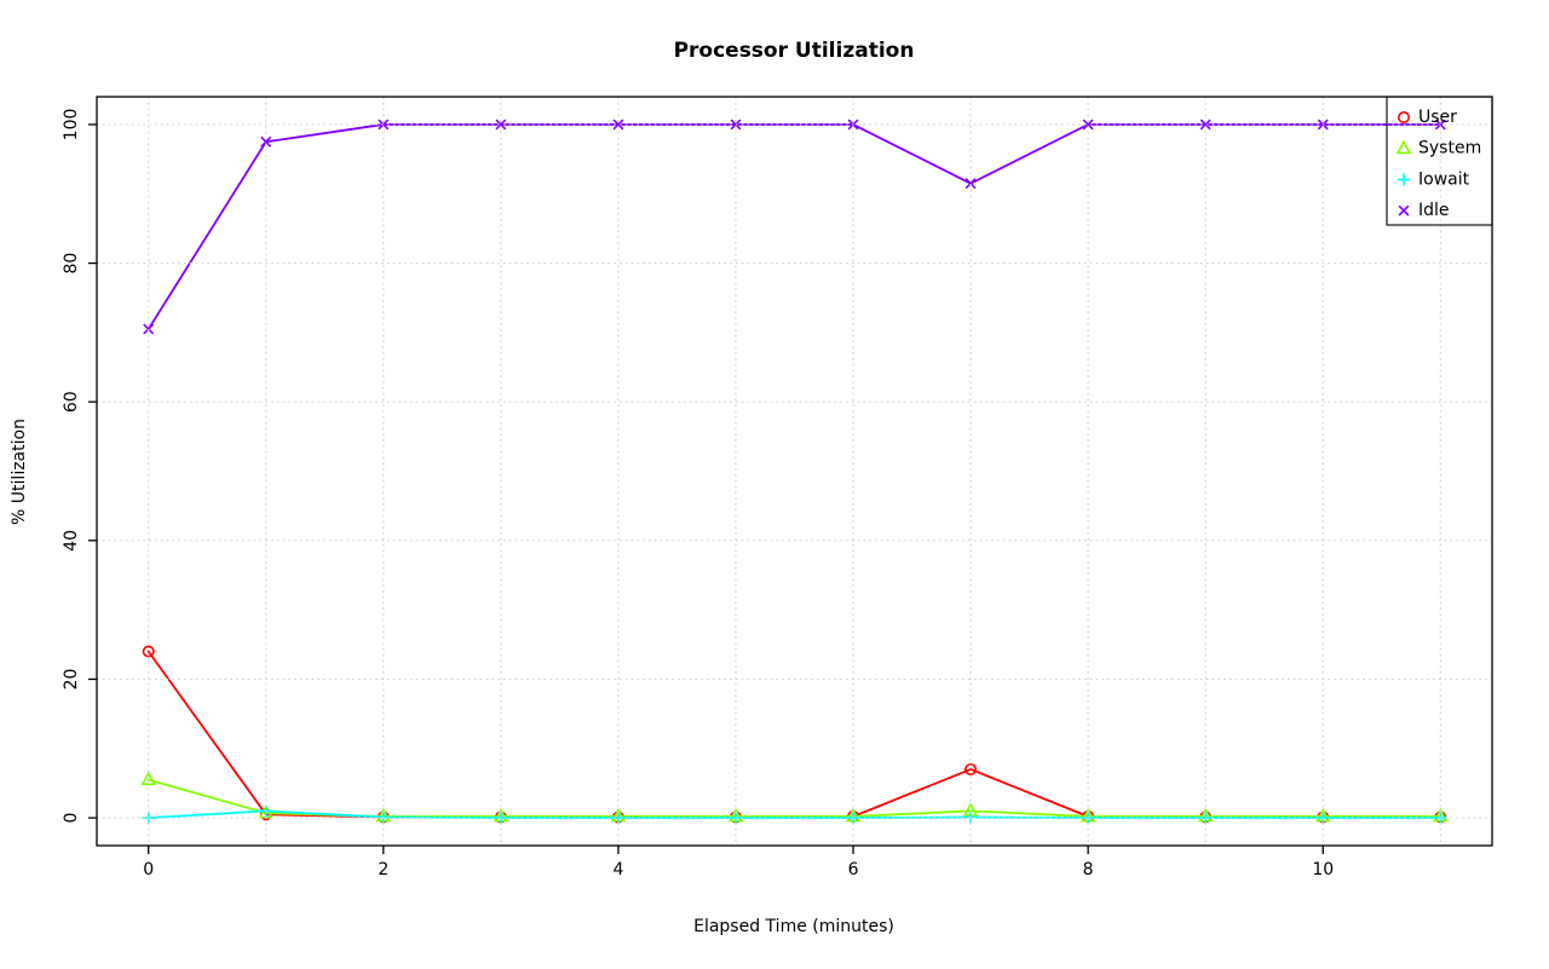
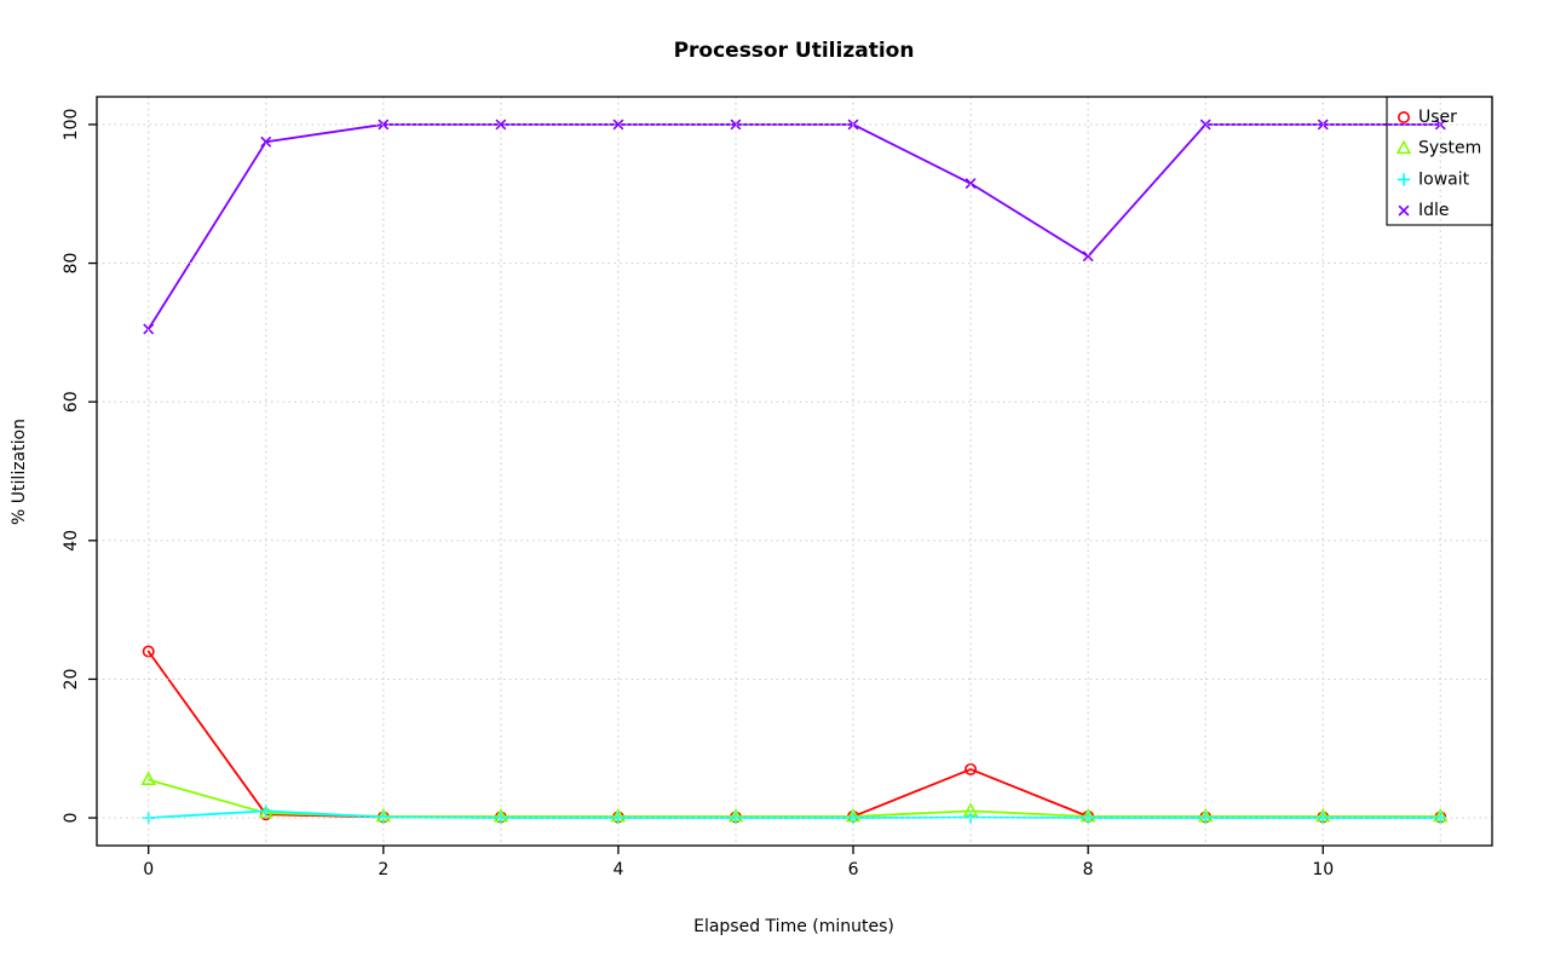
Idle/8: 100 -> 81
